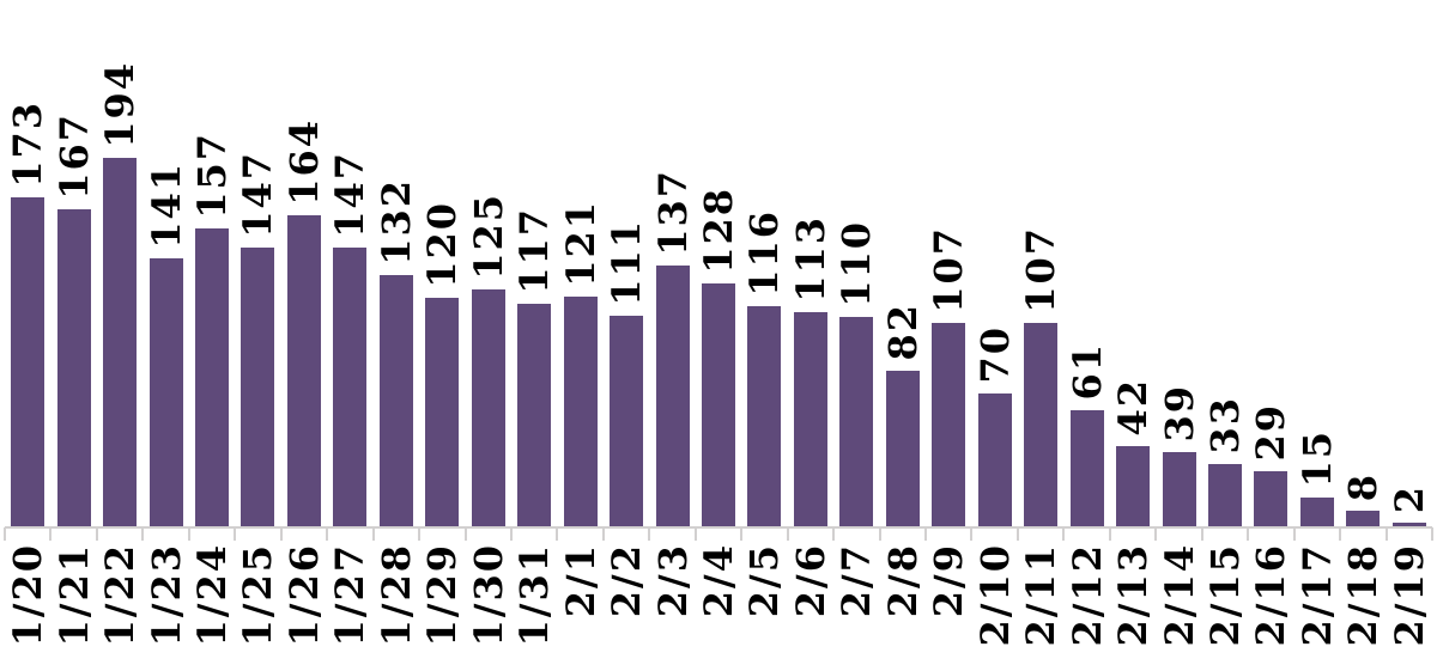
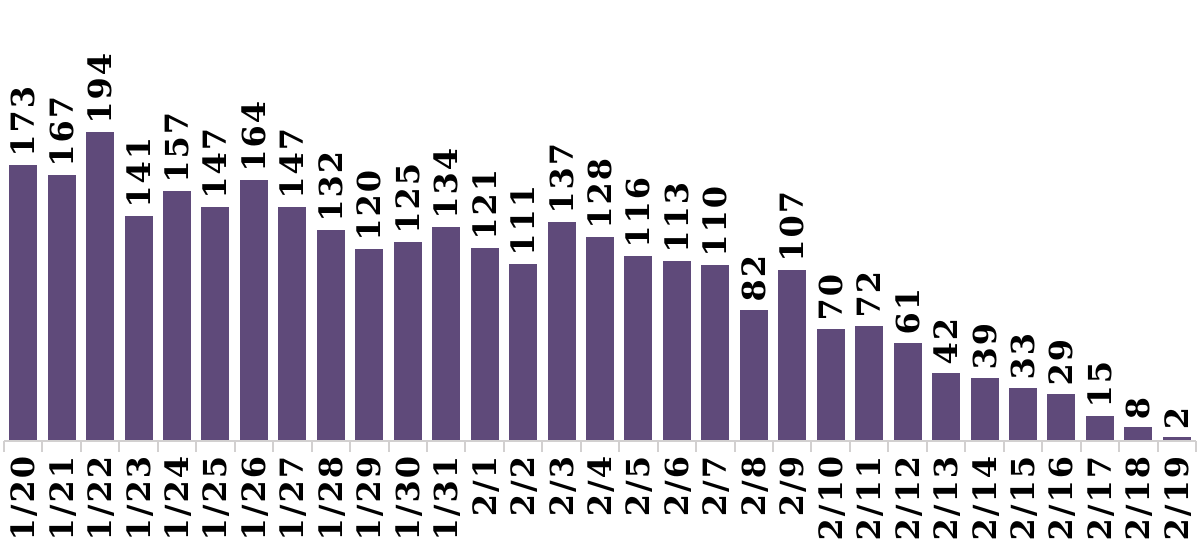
1/31: 117 -> 134
2/11: 107 -> 72
